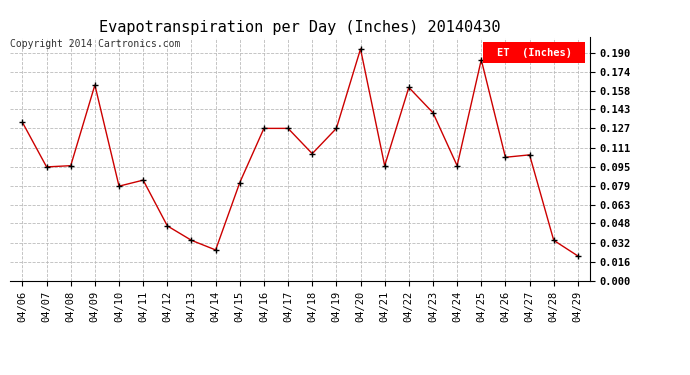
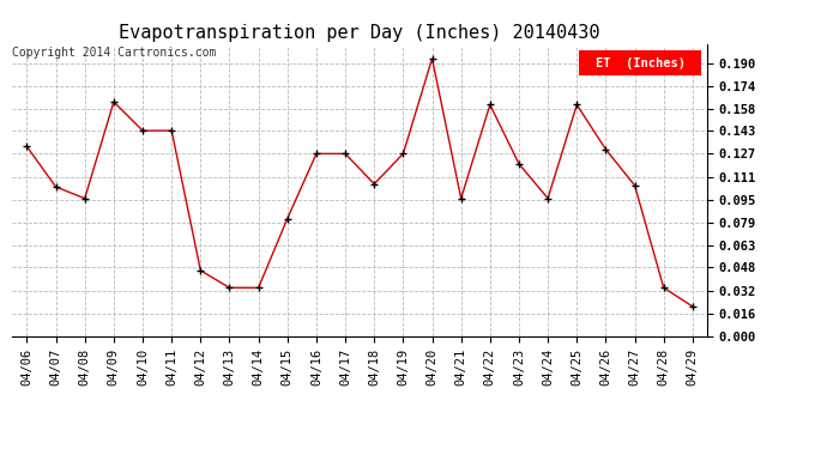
04/07: 0.095 -> 0.104
04/10: 0.079 -> 0.143
04/11: 0.084 -> 0.143
04/14: 0.026 -> 0.034
04/23: 0.140 -> 0.120
04/25: 0.184 -> 0.161
04/26: 0.103 -> 0.130
